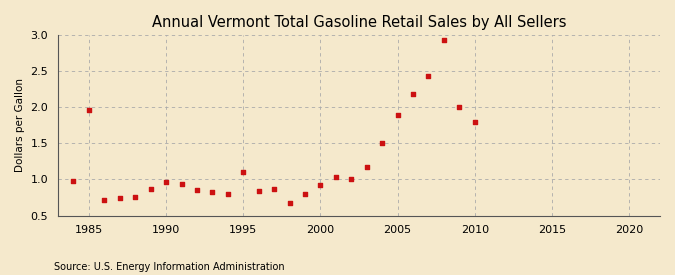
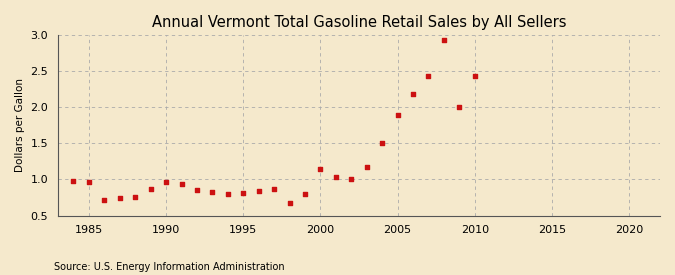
1985: 1.96 -> 0.97
1995: 1.10 -> 0.81
2000: 0.92 -> 1.14
2010: 1.80 -> 2.43
